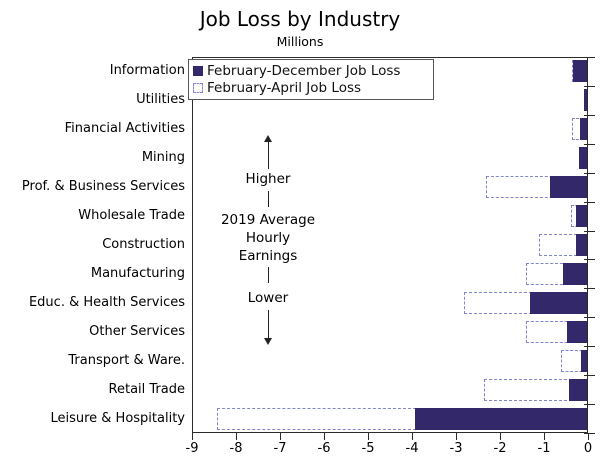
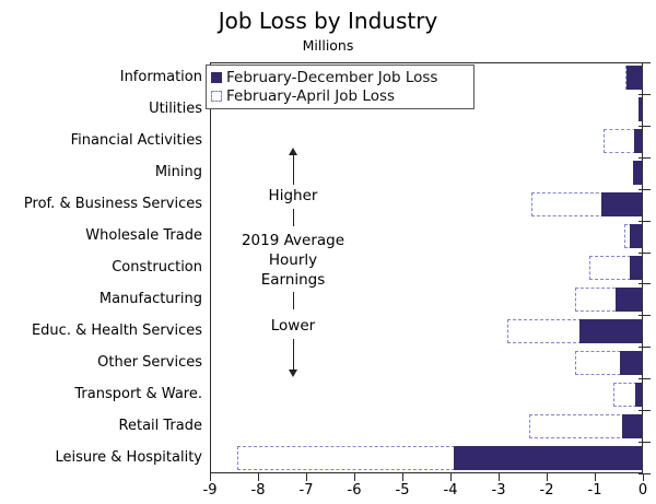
February-April Job Loss/Financial Activities: -0.3 -> -0.8
